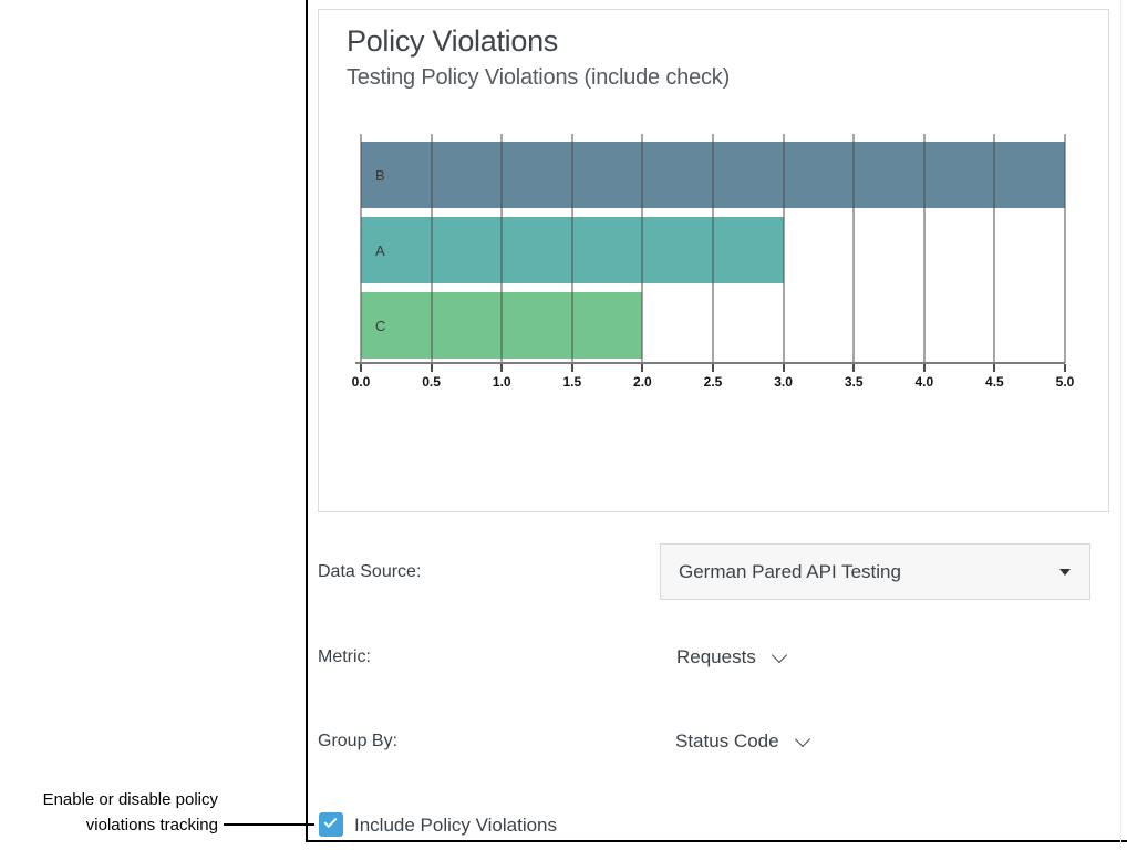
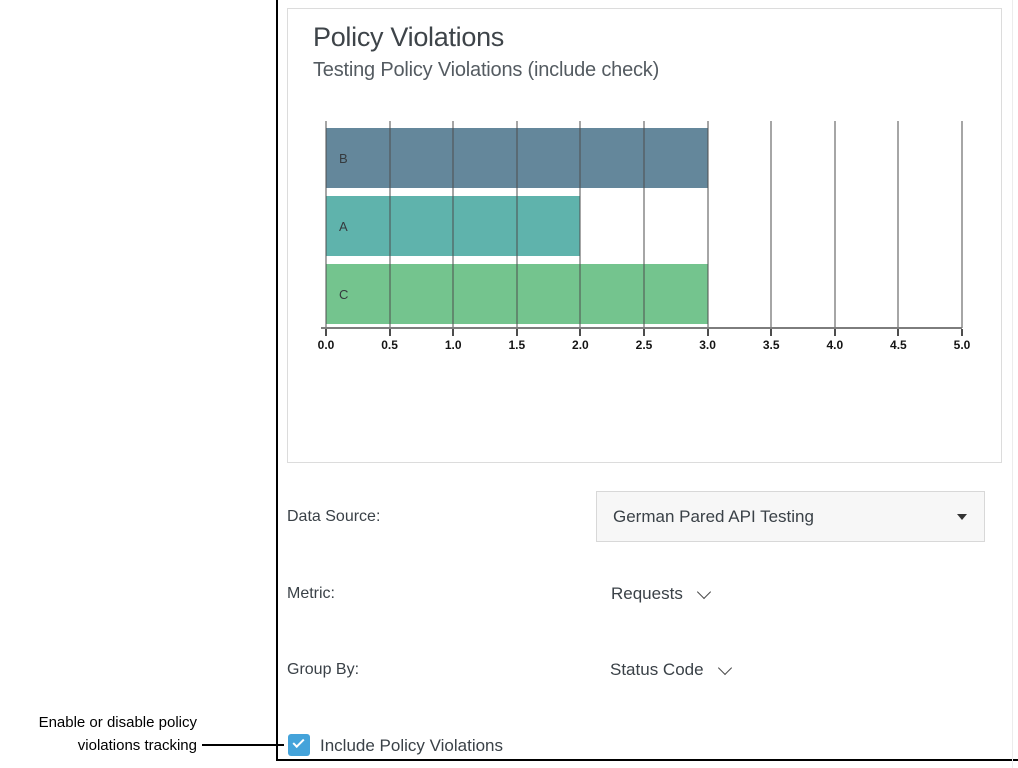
B: 5 -> 3
A: 3 -> 2
C: 2 -> 3
